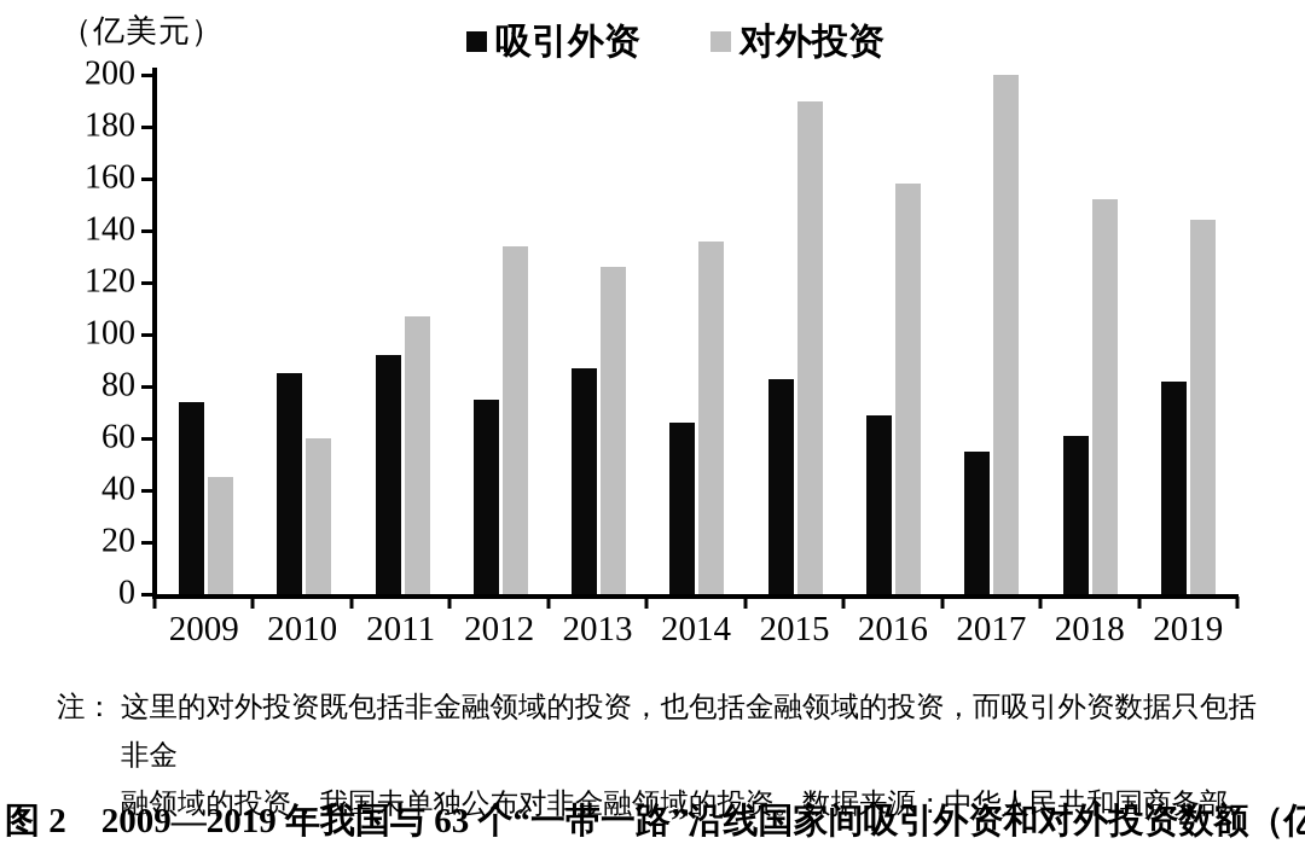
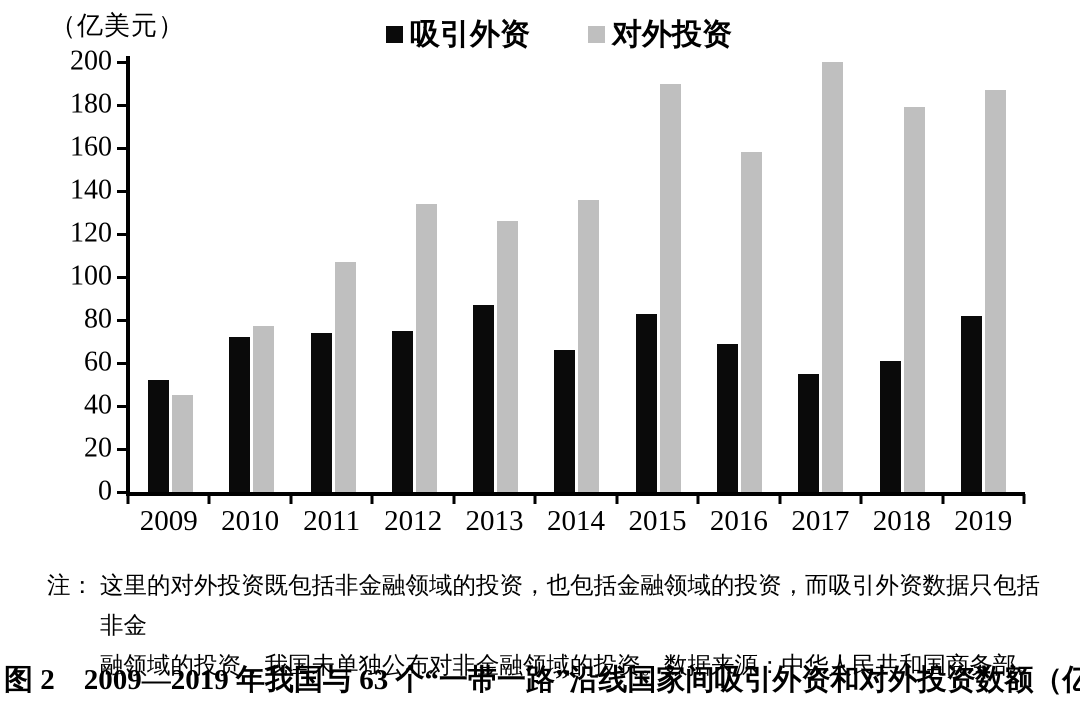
吸引外资/2009: 74 -> 52
吸引外资/2010: 85 -> 72
对外投资/2010: 60 -> 77
吸引外资/2011: 92 -> 74
对外投资/2018: 152 -> 179
对外投资/2019: 144 -> 187
